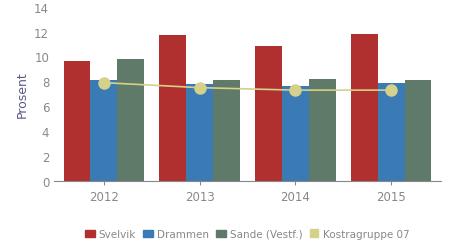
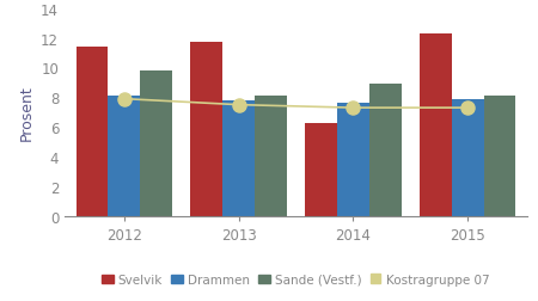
Svelvik/2012: 9.6 -> 11.4
Svelvik/2014: 10.8 -> 6.3
Sande (Vestf.)/2014: 8.2 -> 8.9
Svelvik/2015: 11.8 -> 12.3
